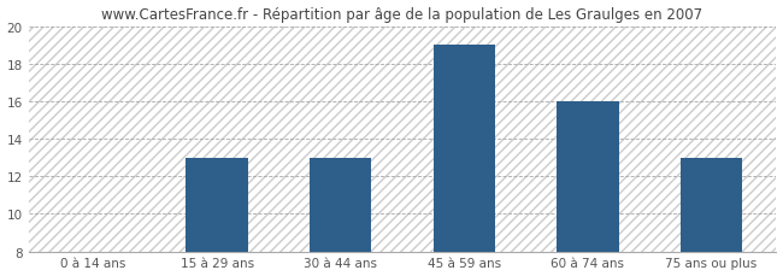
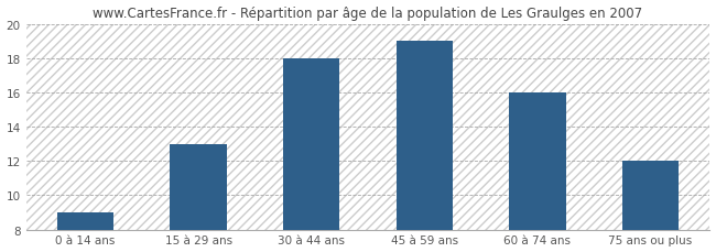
0 à 14 ans: 8 -> 9
30 à 44 ans: 13 -> 18
75 ans ou plus: 13 -> 12
